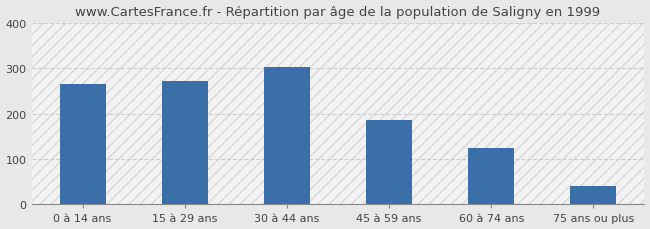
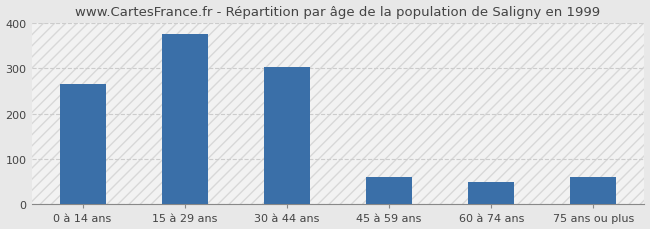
15 à 29 ans: 273 -> 375
45 à 59 ans: 187 -> 60
60 à 74 ans: 124 -> 50
75 ans ou plus: 40 -> 60
